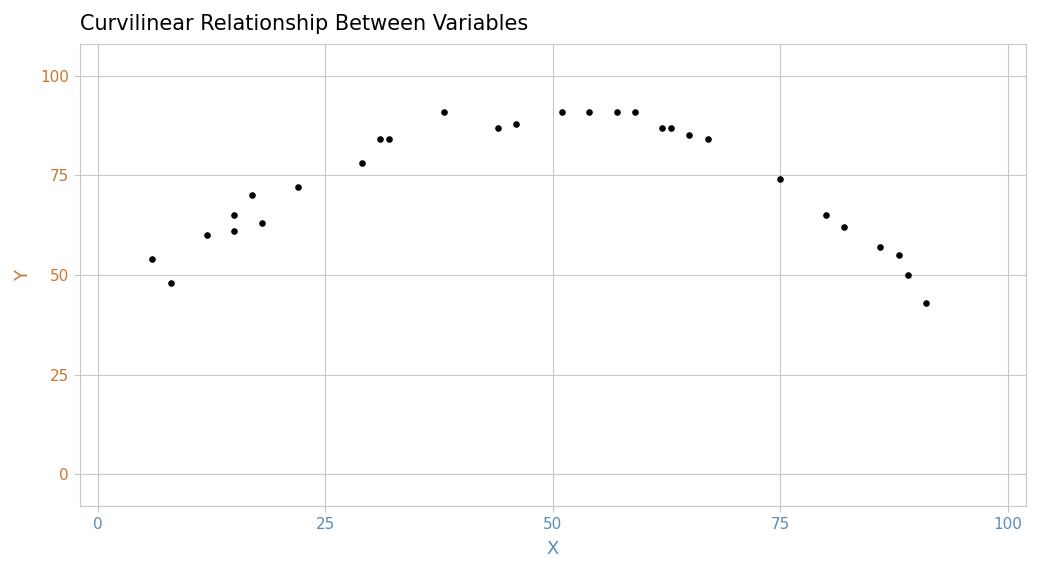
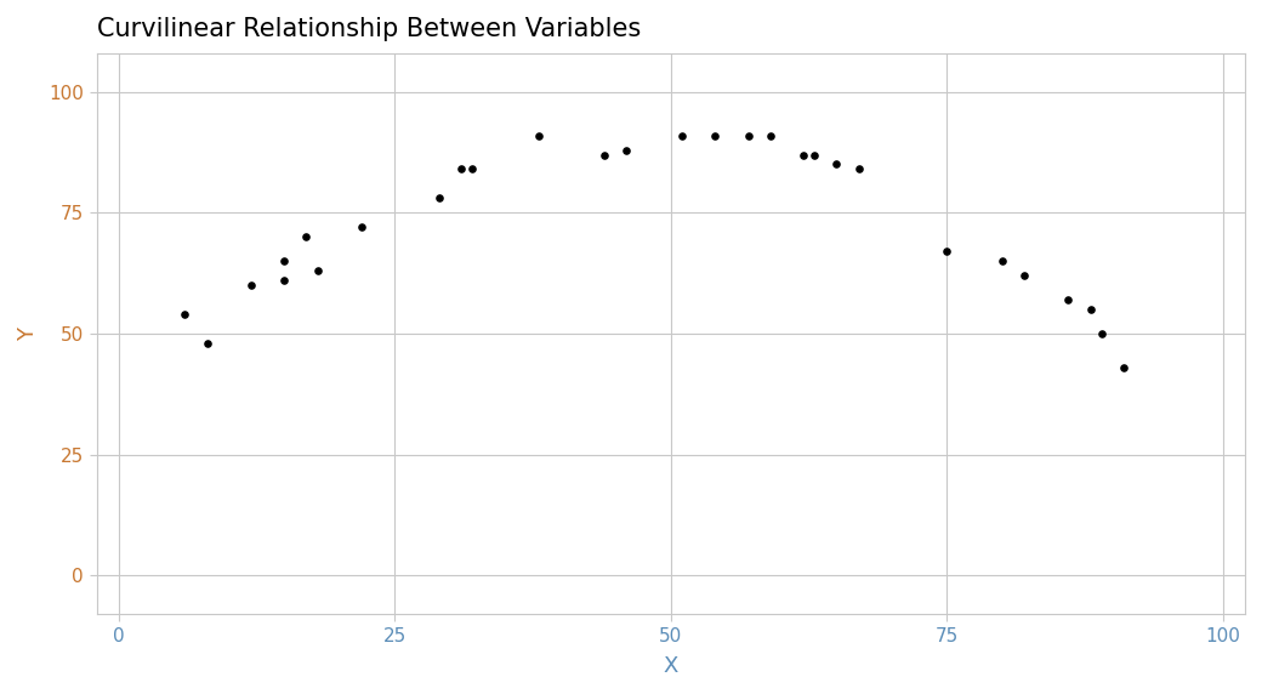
75: 74 -> 67
